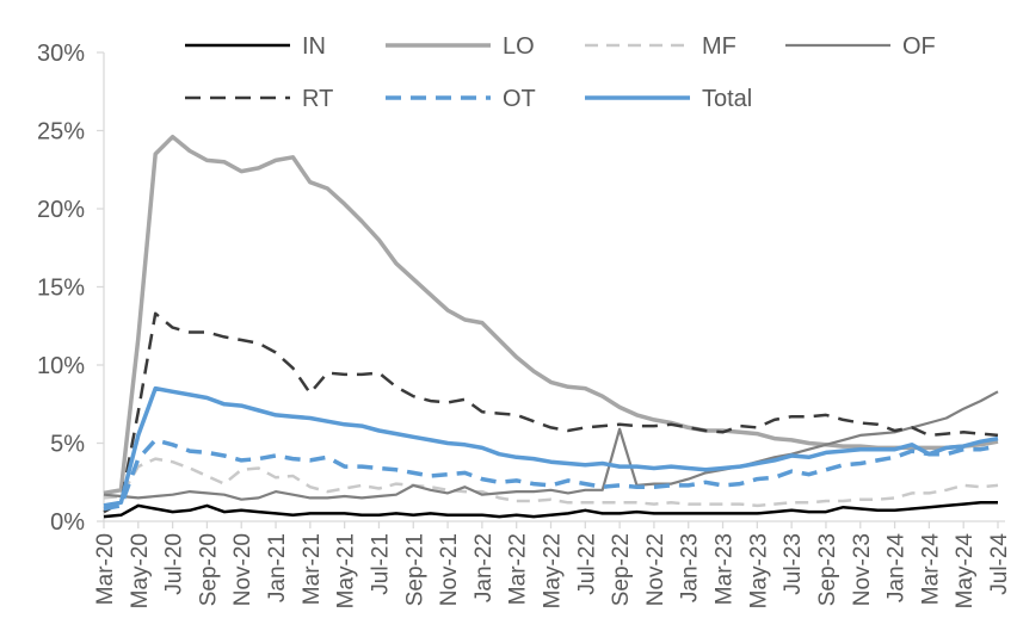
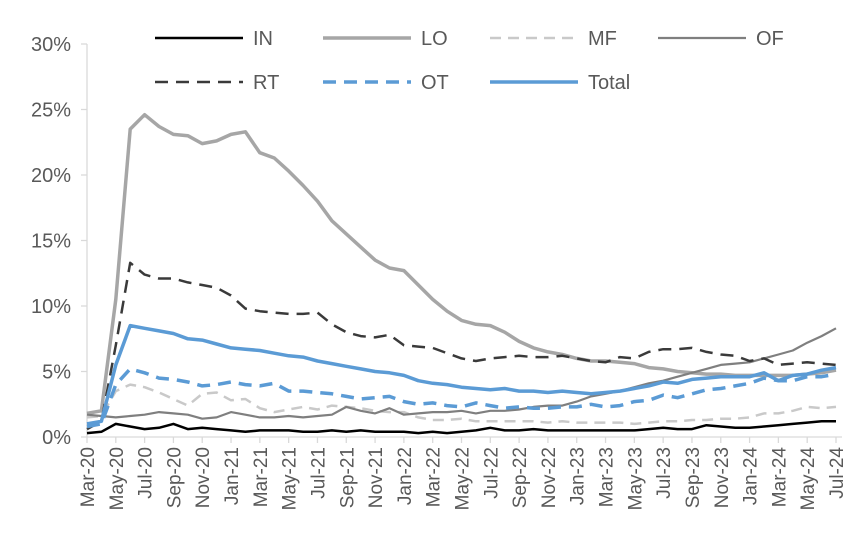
LO/May-20: 11.7% -> 10.5%
RT/Mar-21: 8.2% -> 9.6%
OF/Sep-22: 5.9% -> 2.1%
